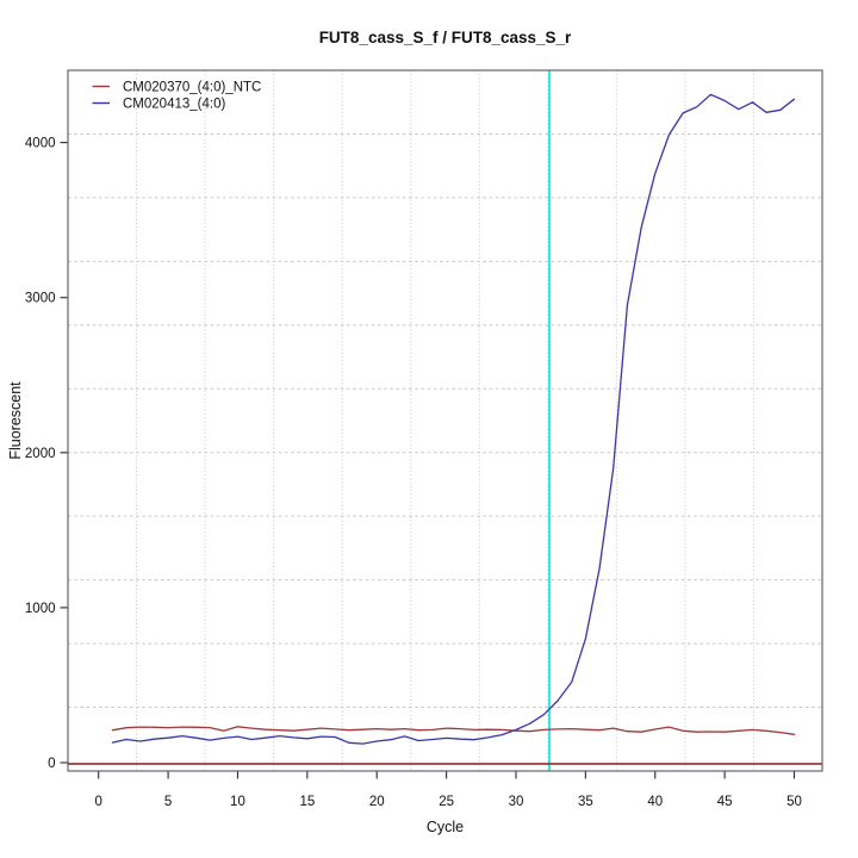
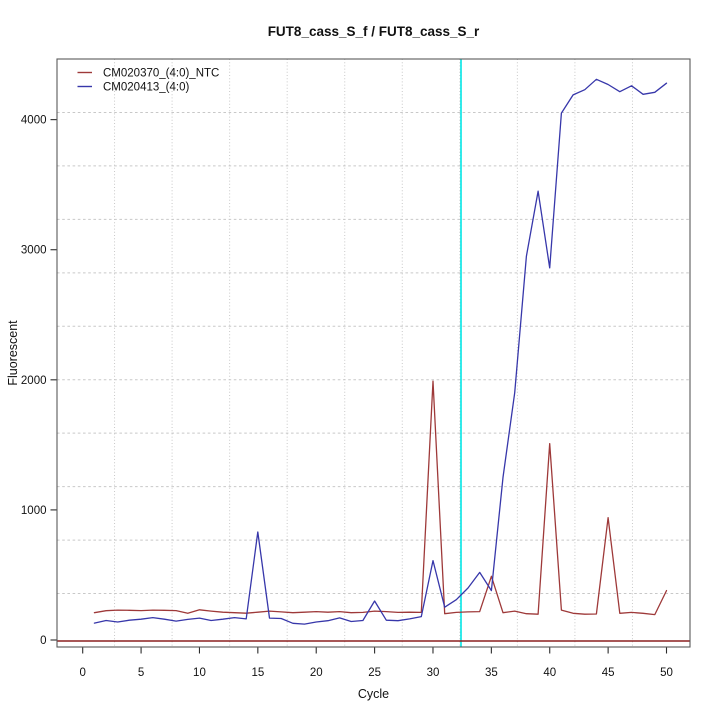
CM020413_(4:0)/15: 160 -> 830
CM020413_(4:0)/25: 160 -> 300
CM020370_(4:0)_NTC/30: 210 -> 1990
CM020413_(4:0)/30: 210 -> 610
CM020370_(4:0)_NTC/35: 210 -> 490
CM020413_(4:0)/35: 800 -> 380
CM020370_(4:0)_NTC/40: 220 -> 1510
CM020413_(4:0)/40: 3800 -> 2860
CM020370_(4:0)_NTC/45: 200 -> 940
CM020370_(4:0)_NTC/50: 180 -> 380
